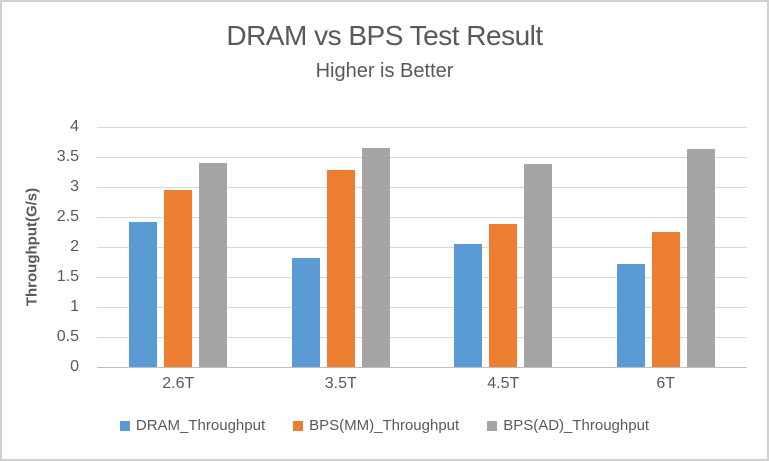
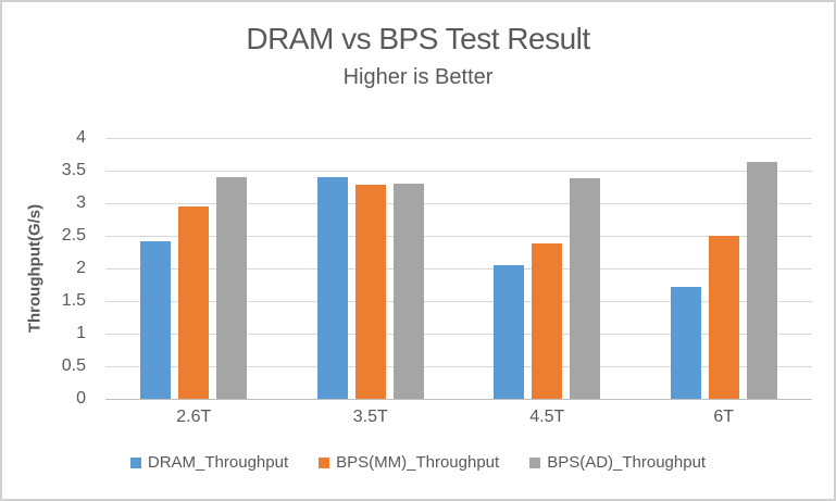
DRAM_Throughput/3.5T: 1.8 -> 3.4
BPS(AD)_Throughput/3.5T: 3.6 -> 3.3
BPS(MM)_Throughput/6T: 2.2 -> 2.5
